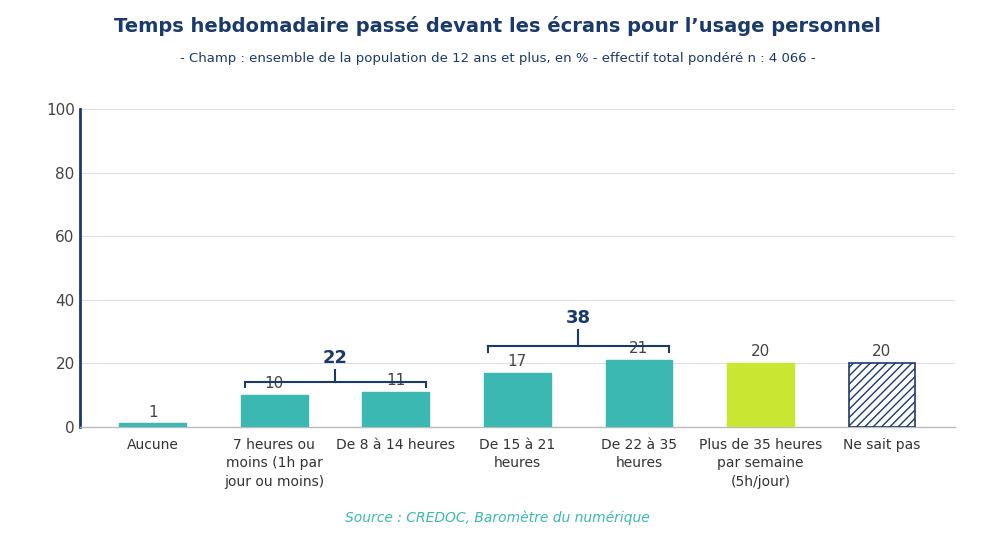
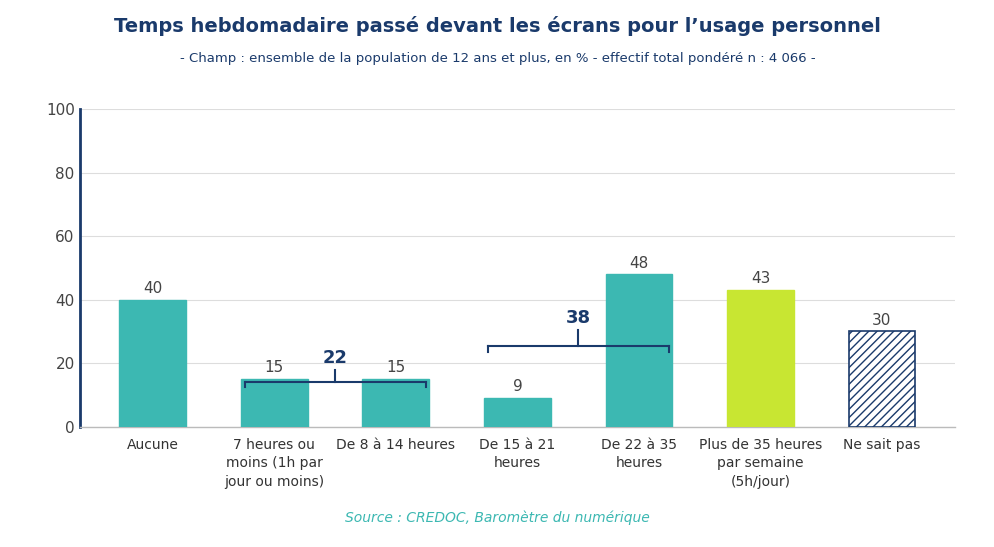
Aucune: 1 -> 40
7 heures ou moins (1h par jour ou moins): 10 -> 15
De 8 à 14 heures: 11 -> 15
De 15 à 21 heures: 17 -> 9
De 22 à 35 heures: 21 -> 48
Plus de 35 heures par semaine (5h/jour): 20 -> 43
Ne sait pas: 20 -> 30
